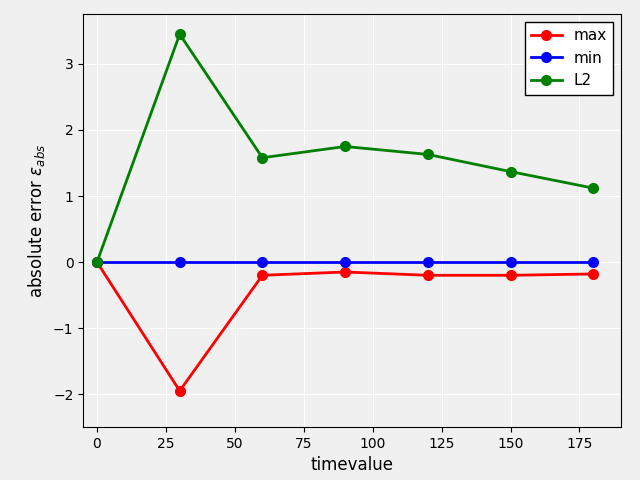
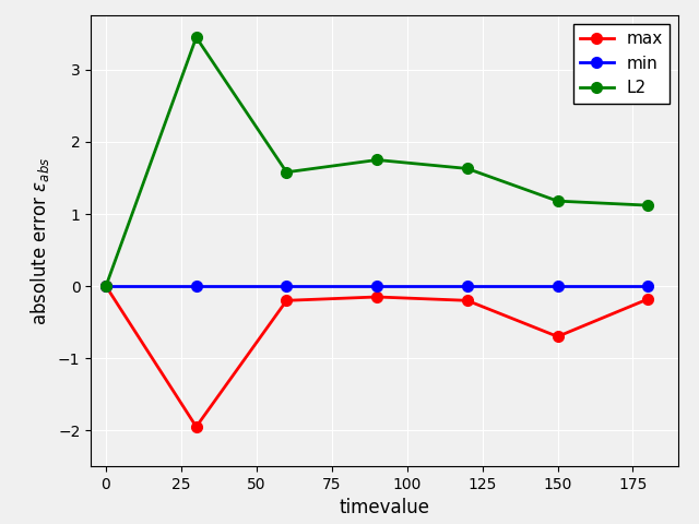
max/150: -0.20 -> -0.70
L2/150: 1.37 -> 1.18
